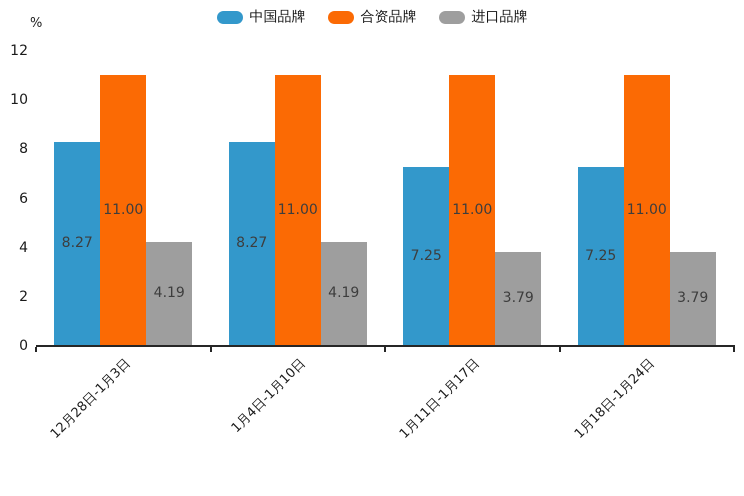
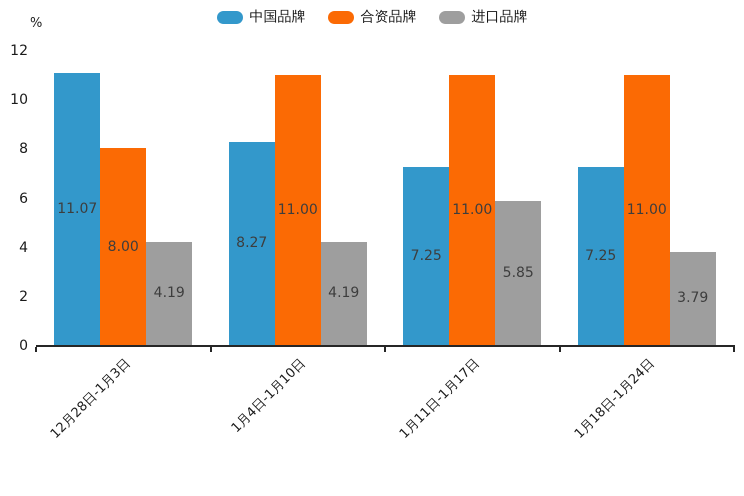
中国品牌/12月28日-1月3日: 8.27 -> 11.07
合资品牌/12月28日-1月3日: 11.00 -> 8.00
进口品牌/1月11日-1月17日: 3.79 -> 5.85
